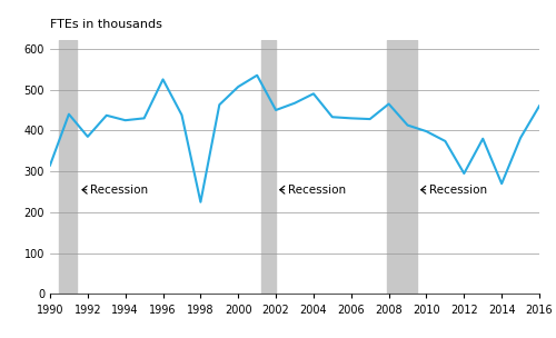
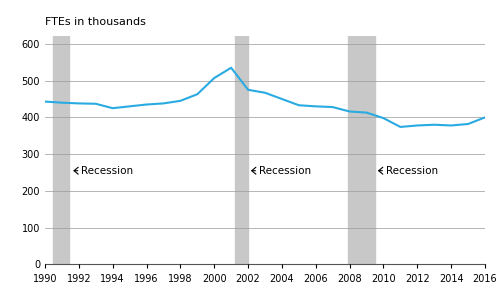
1990: 315 -> 443
1992: 385 -> 438
1996: 525 -> 435
1998: 225 -> 445
2002: 450 -> 475
2004: 490 -> 450
2008: 465 -> 416
2012: 295 -> 378
2014: 270 -> 378
2016: 460 -> 400
